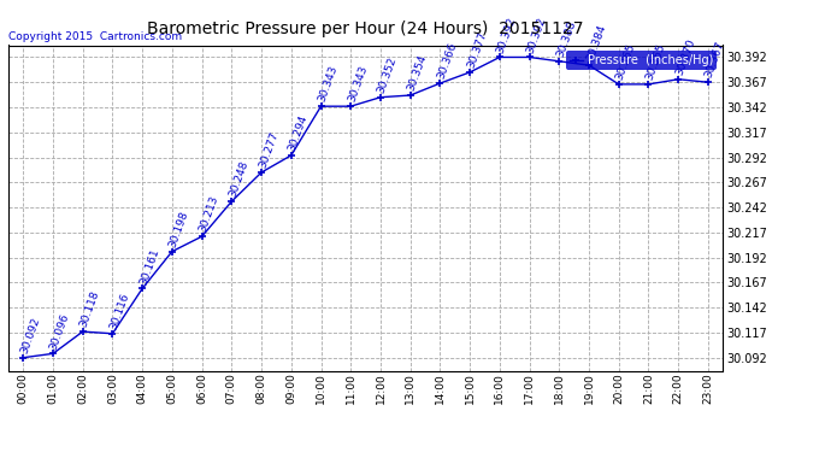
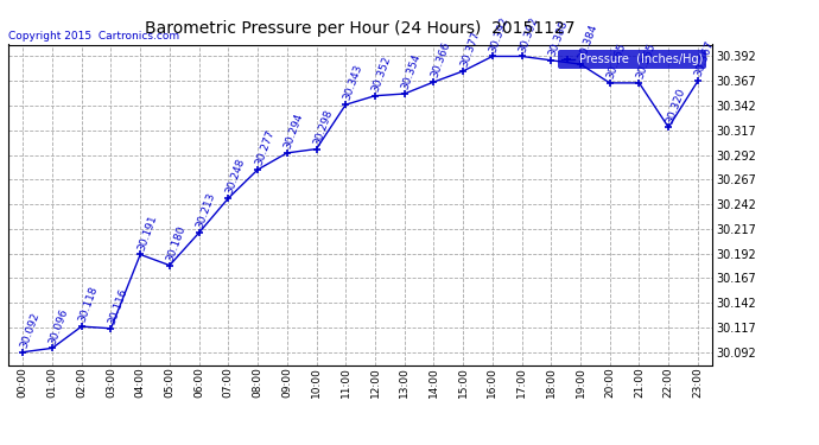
04:00: 30.161 -> 30.191
05:00: 30.198 -> 30.180
10:00: 30.343 -> 30.298
22:00: 30.370 -> 30.320
